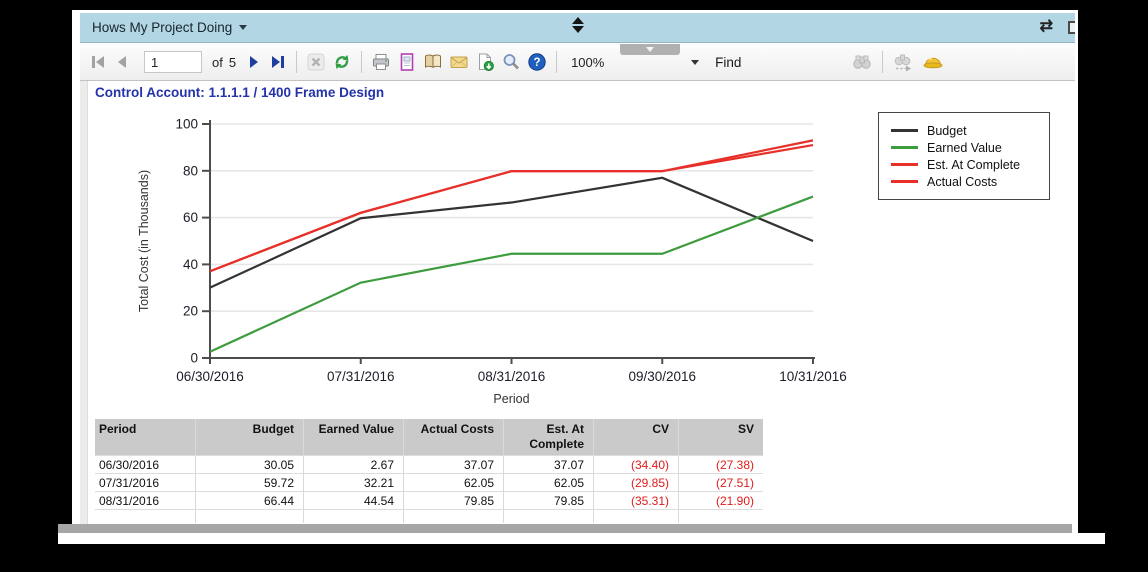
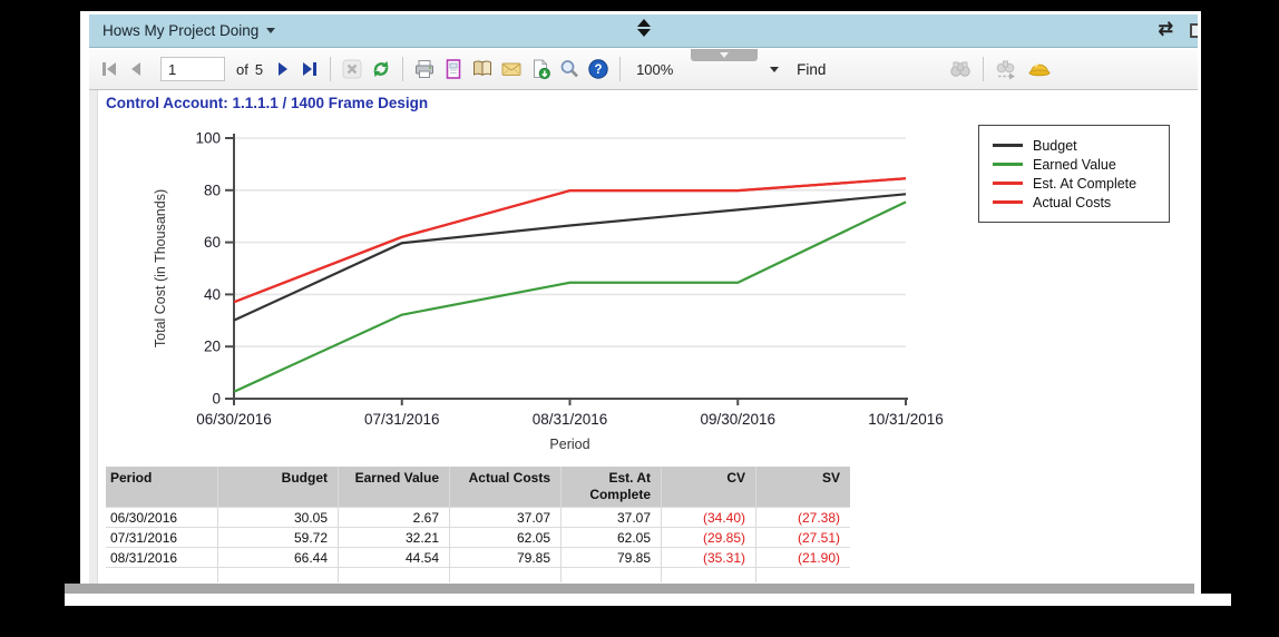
Budget/09/30/2016: 77 -> 72
Budget/10/31/2016: 50 -> 78
Earned Value/10/31/2016: 69 -> 76
Est. At Complete/10/31/2016: 93 -> 84
Actual Costs/10/31/2016: 91 -> 84
